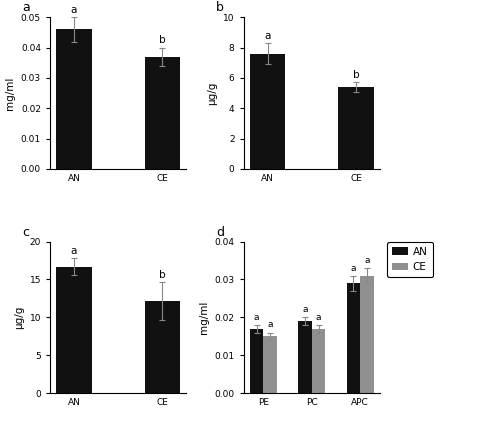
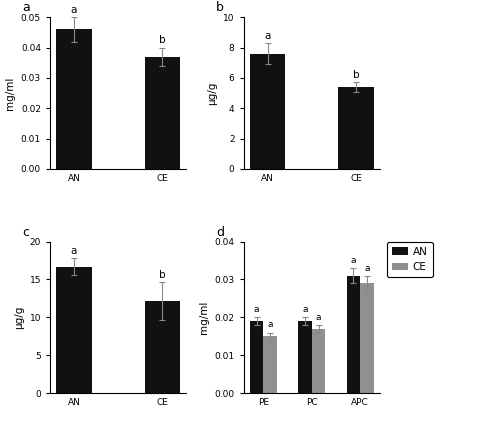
AN/PE: 0.017 -> 0.019
AN/APC: 0.029 -> 0.031
CE/APC: 0.031 -> 0.029
